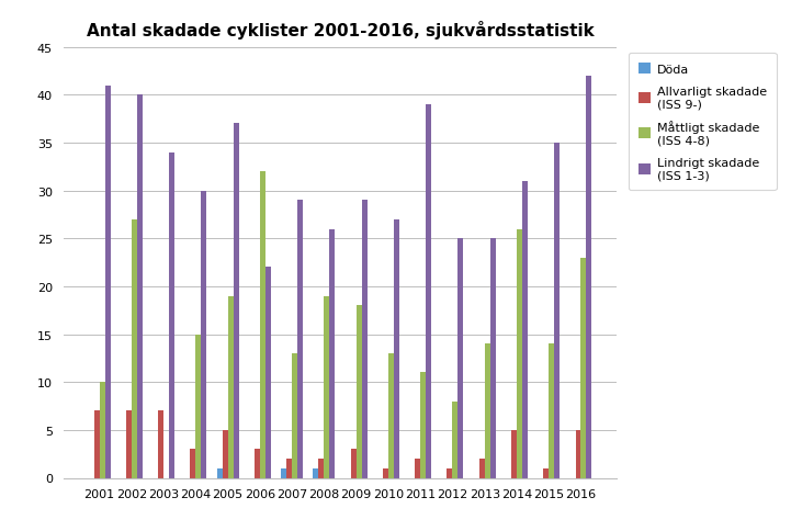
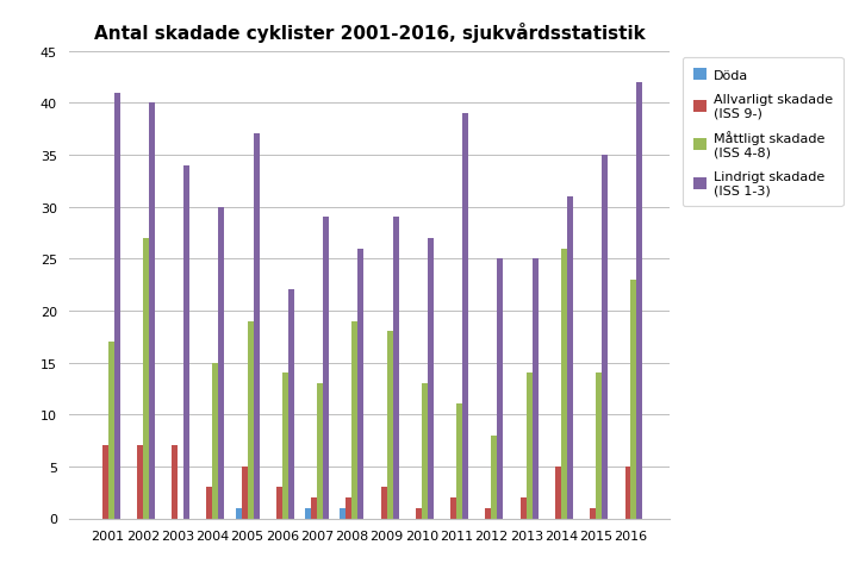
Måttligt skadade (ISS 4-8)/2001: 10 -> 17
Måttligt skadade (ISS 4-8)/2006: 32 -> 14
